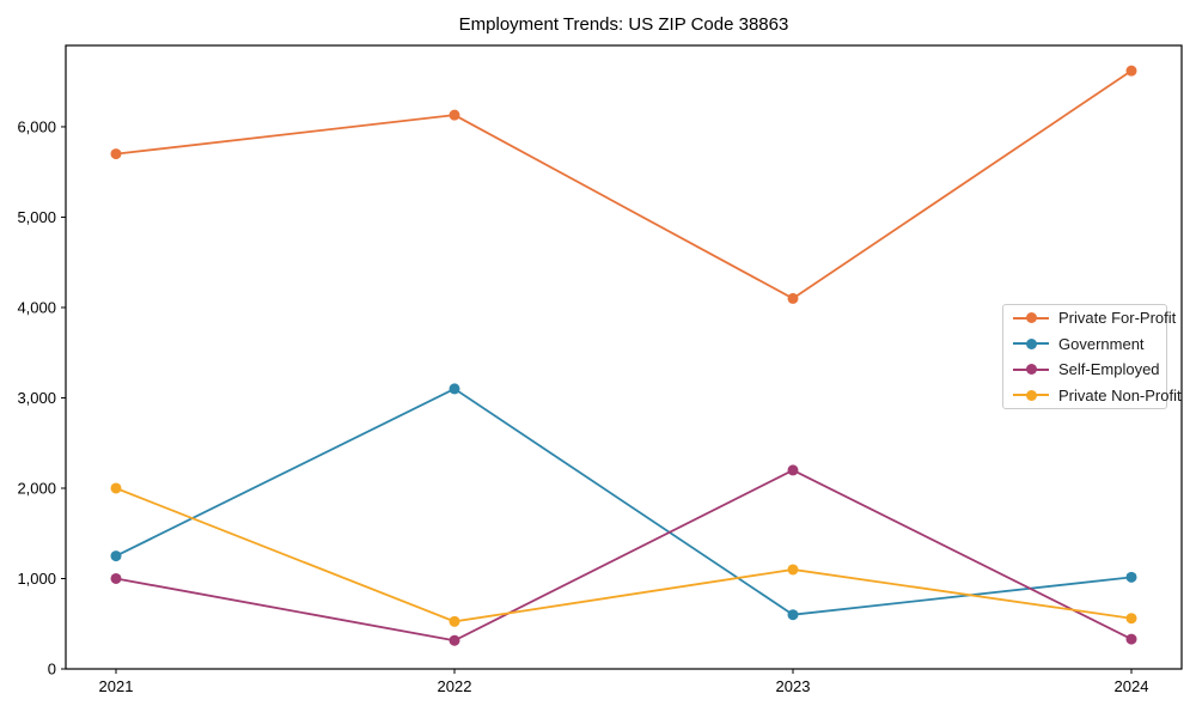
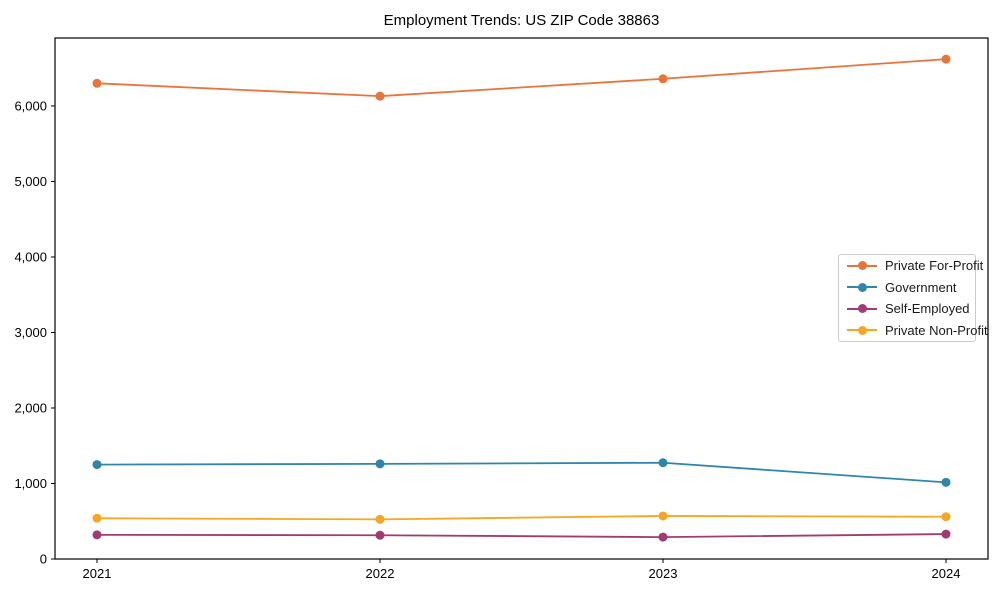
Private For-Profit/2021: 5700 -> 6300
Self-Employed/2021: 1000 -> 300
Private Non-Profit/2021: 2000 -> 500
Government/2022: 3100 -> 1300
Private For-Profit/2023: 4100 -> 6400
Government/2023: 600 -> 1300
Self-Employed/2023: 2200 -> 300
Private Non-Profit/2023: 1100 -> 600
